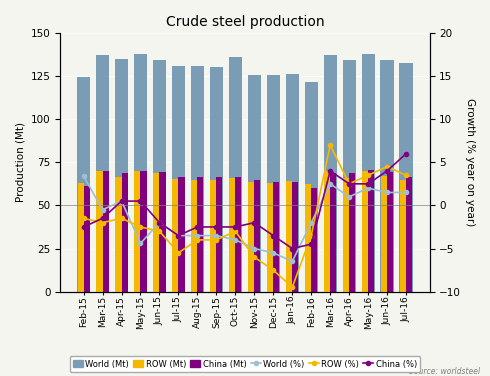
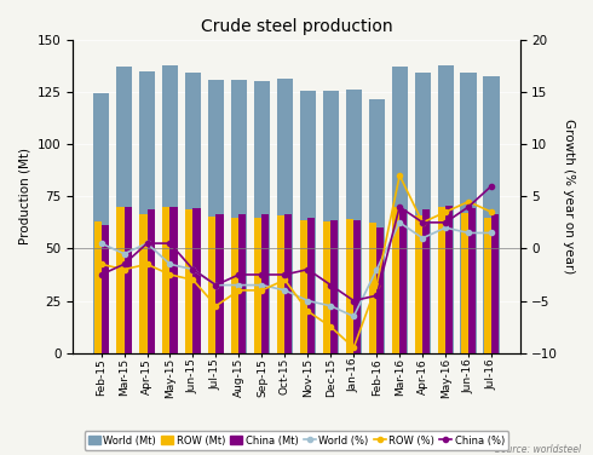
World (%)/Feb-15: 3.4 -> 0.5
World (%)/May-15: -4.4 -> -1.5
World (Mt)/Oct-15: 136 -> 132
